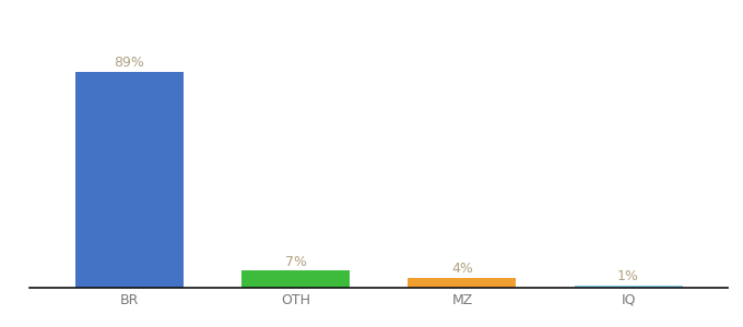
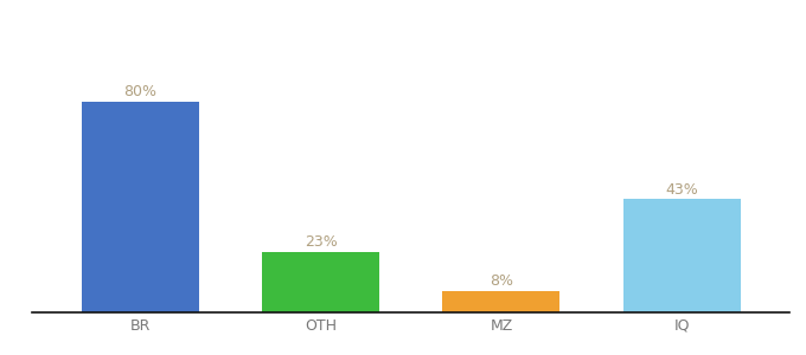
BR: 89% -> 80%
OTH: 7% -> 23%
MZ: 4% -> 8%
IQ: 1% -> 43%
